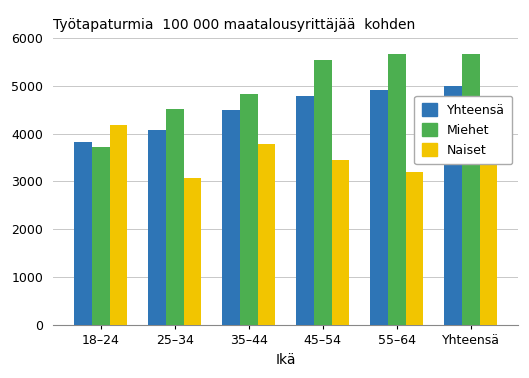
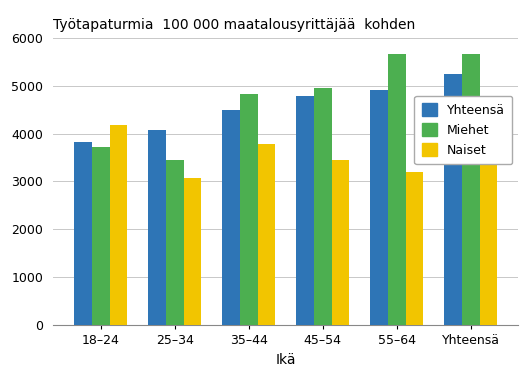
Miehet/25–34: 4520 -> 3450
Miehet/45–54: 5530 -> 4950
Yhteensä/Yhteensä: 5000 -> 5250
